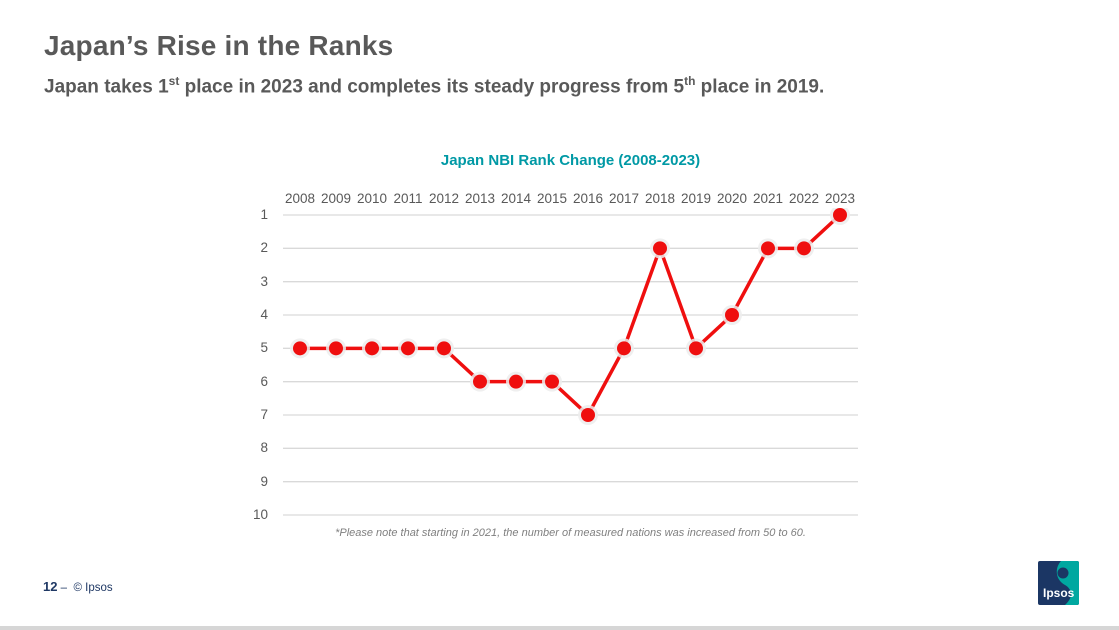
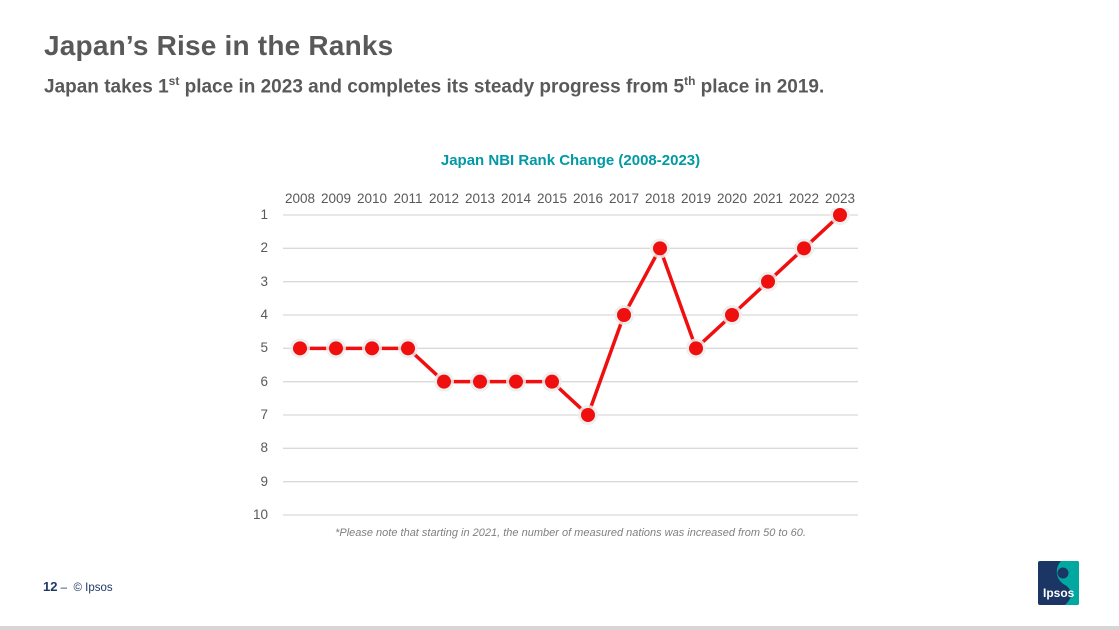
2012: 5 -> 6
2017: 5 -> 4
2021: 2 -> 3
